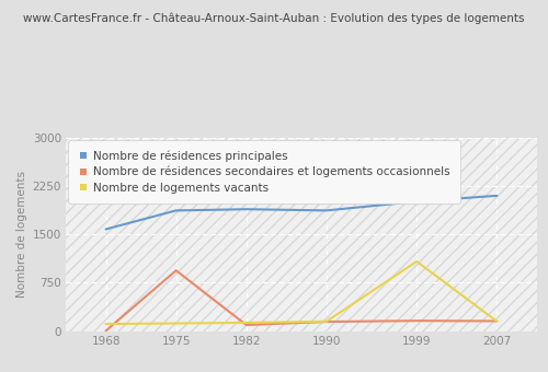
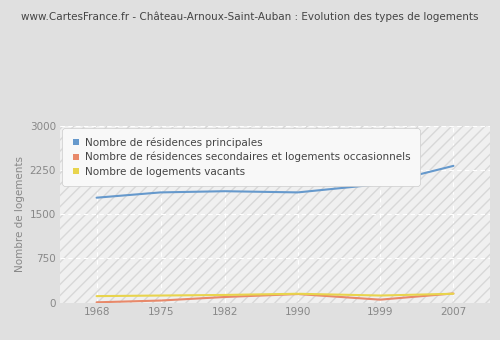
Nombre de résidences principales/1968: 1580 -> 1780
Nombre de résidences secondaires et logements occasionnels/1975: 940 -> 40
Nombre de résidences secondaires et logements occasionnels/1999: 160 -> 50
Nombre de logements vacants/1999: 1080 -> 120
Nombre de résidences principales/2007: 2100 -> 2320
